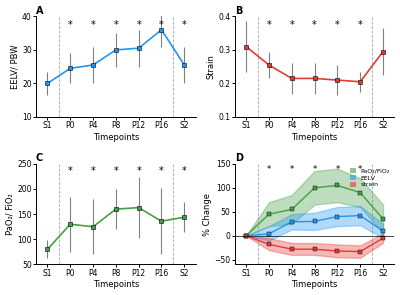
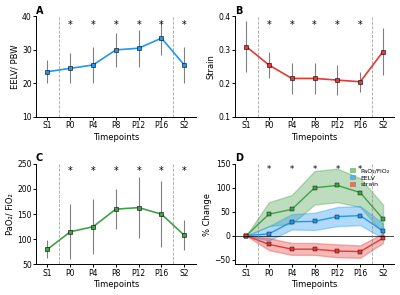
A/S1: 20.0 -> 23.5
A/P16: 36.0 -> 33.5
C/P0: 130 -> 115
C/P16: 136 -> 150
C/S2: 144 -> 108
